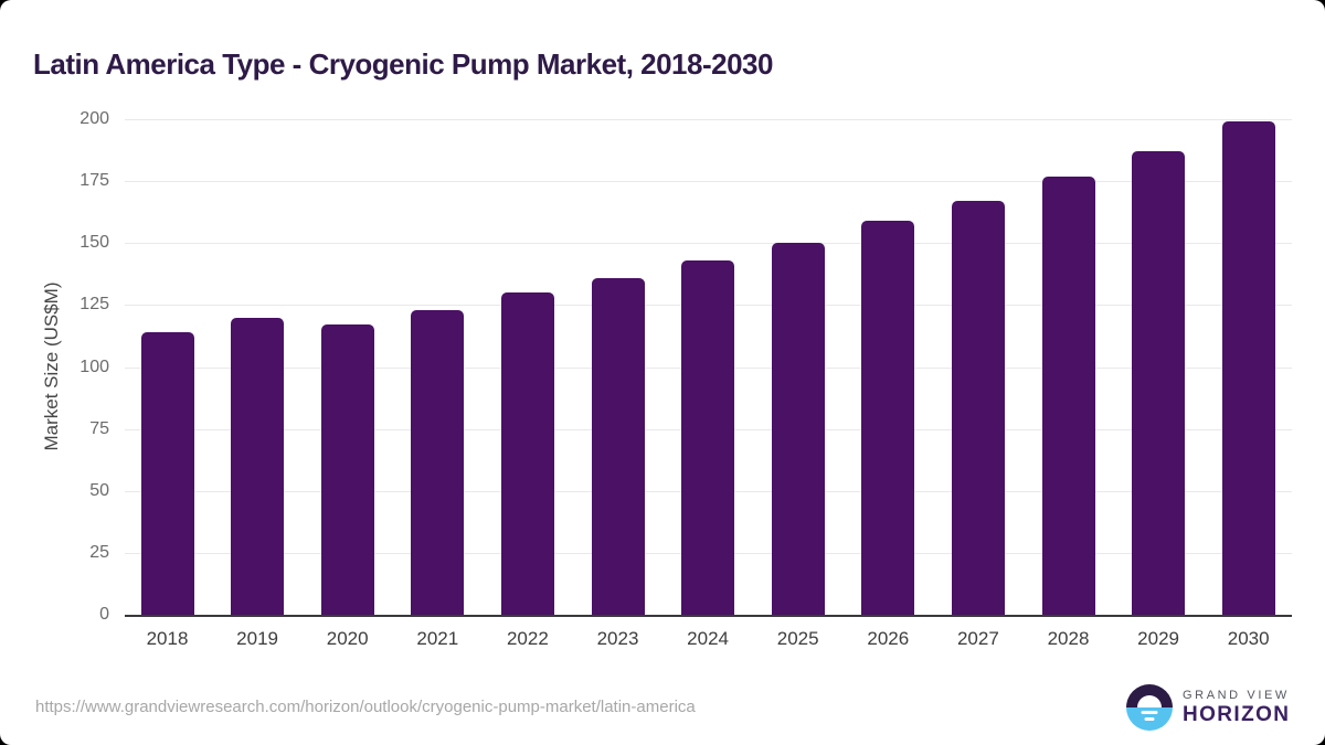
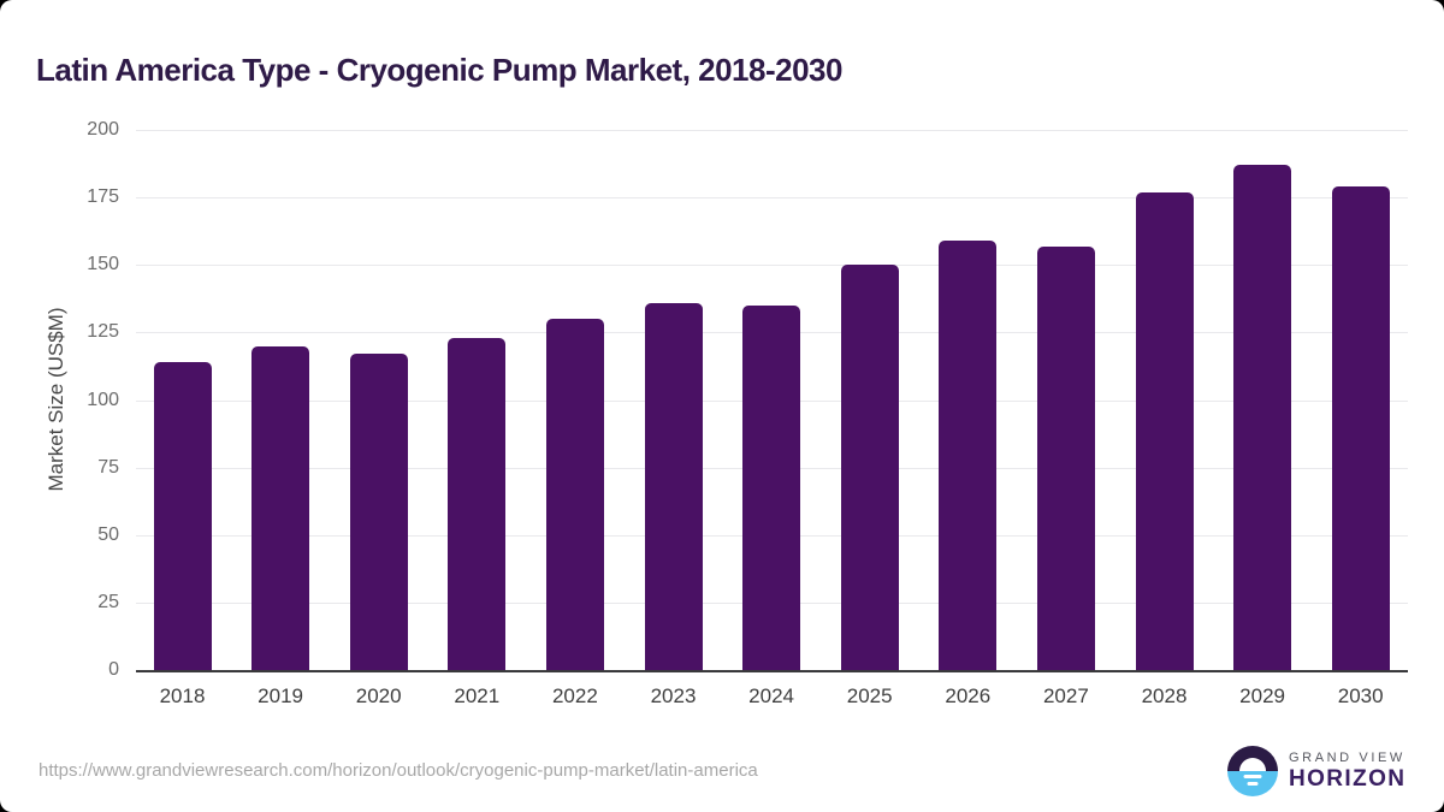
2024: 143 -> 135
2027: 167 -> 157
2030: 199 -> 179
